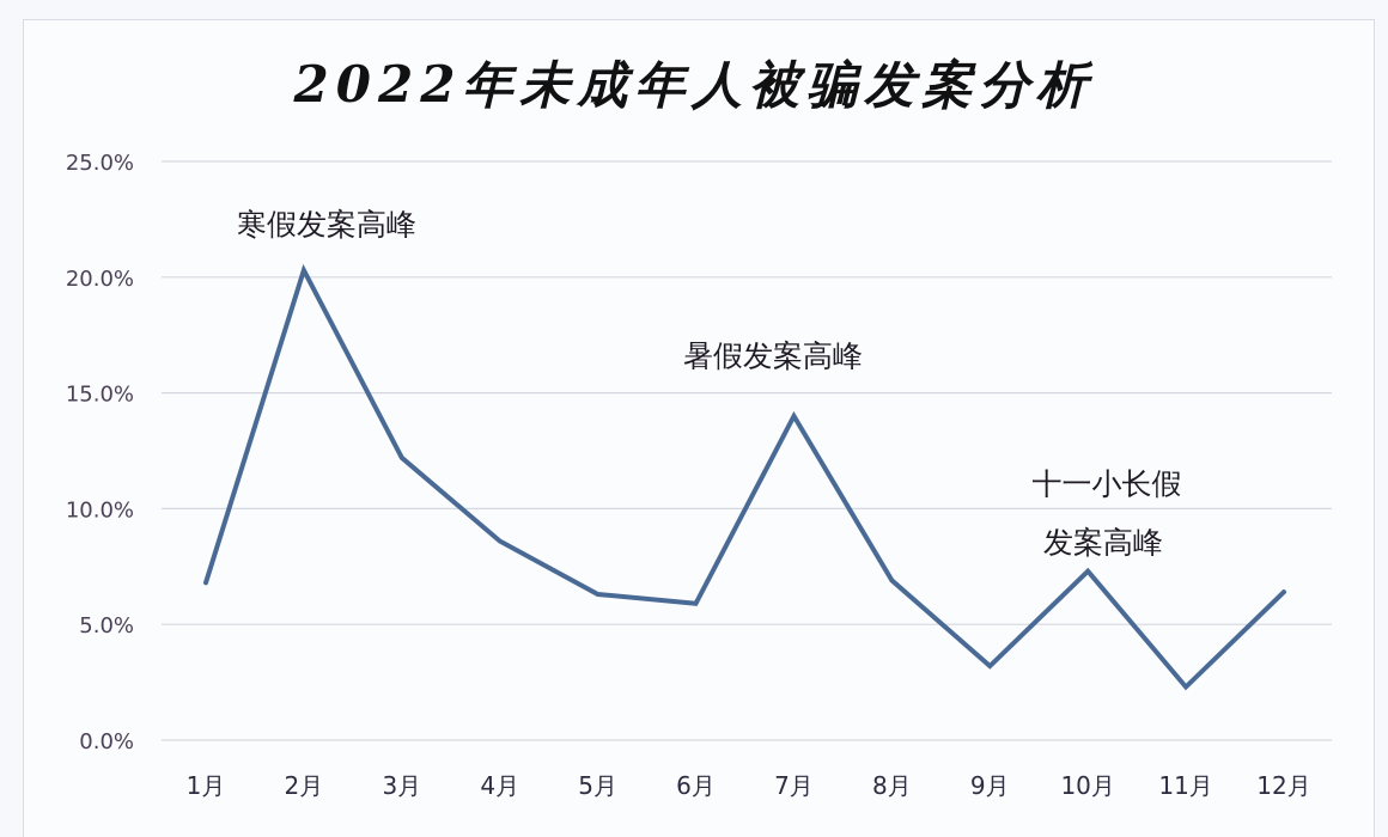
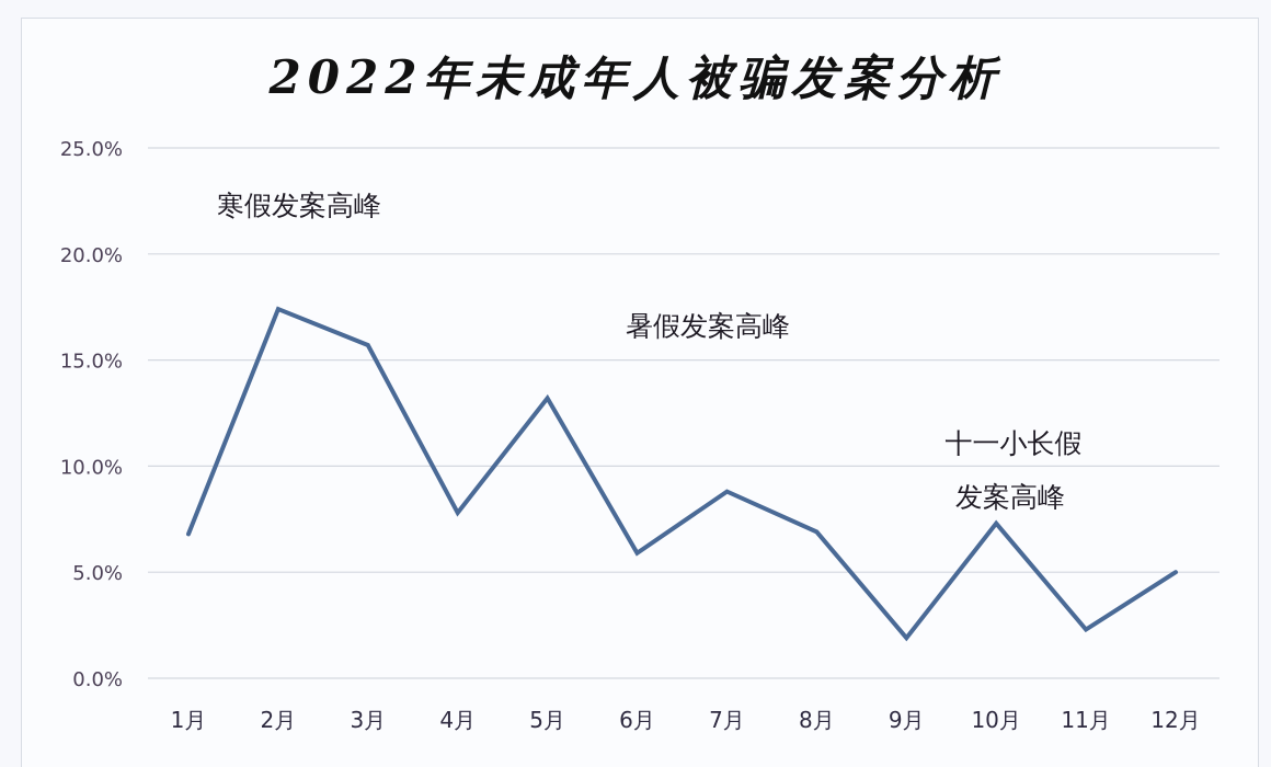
2月: 20.3% -> 17.4%
3月: 12.2% -> 15.7%
4月: 8.6% -> 7.8%
5月: 6.3% -> 13.2%
7月: 14.0% -> 8.8%
9月: 3.2% -> 1.9%
12月: 6.4% -> 5.0%
